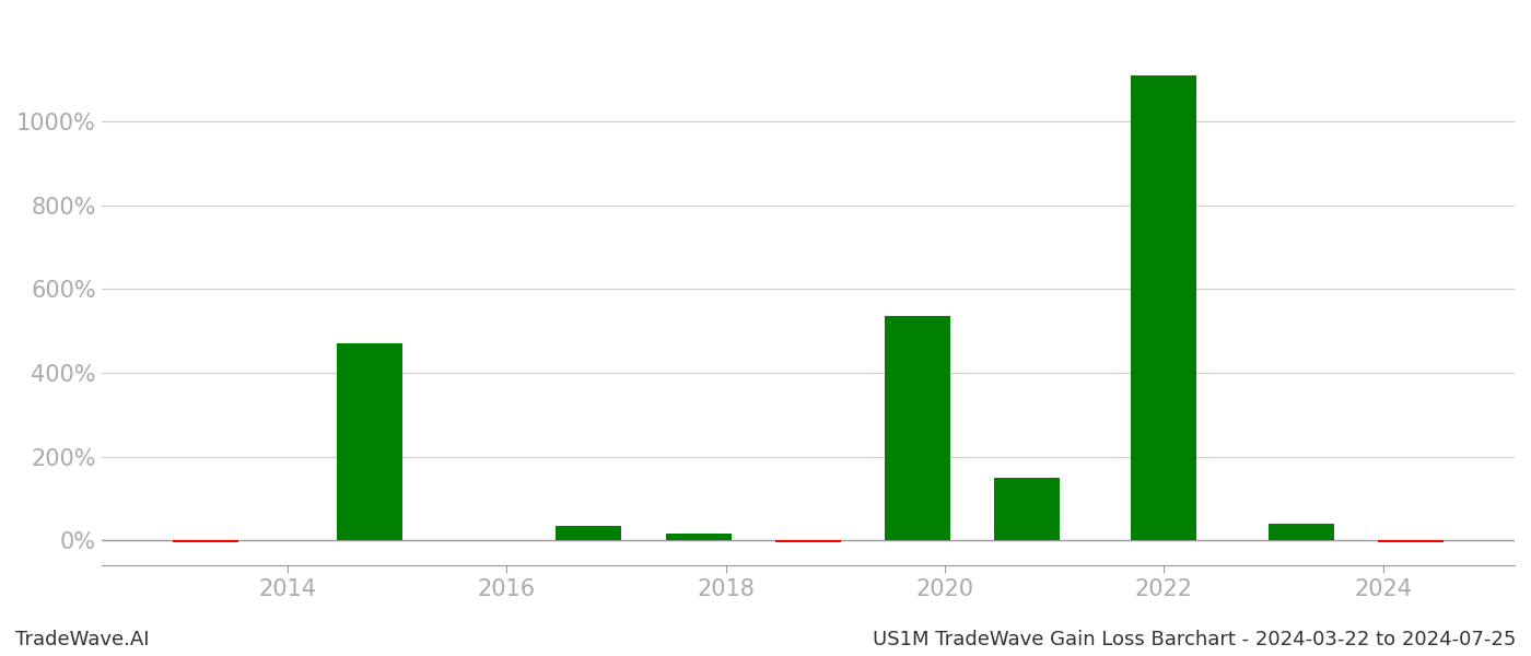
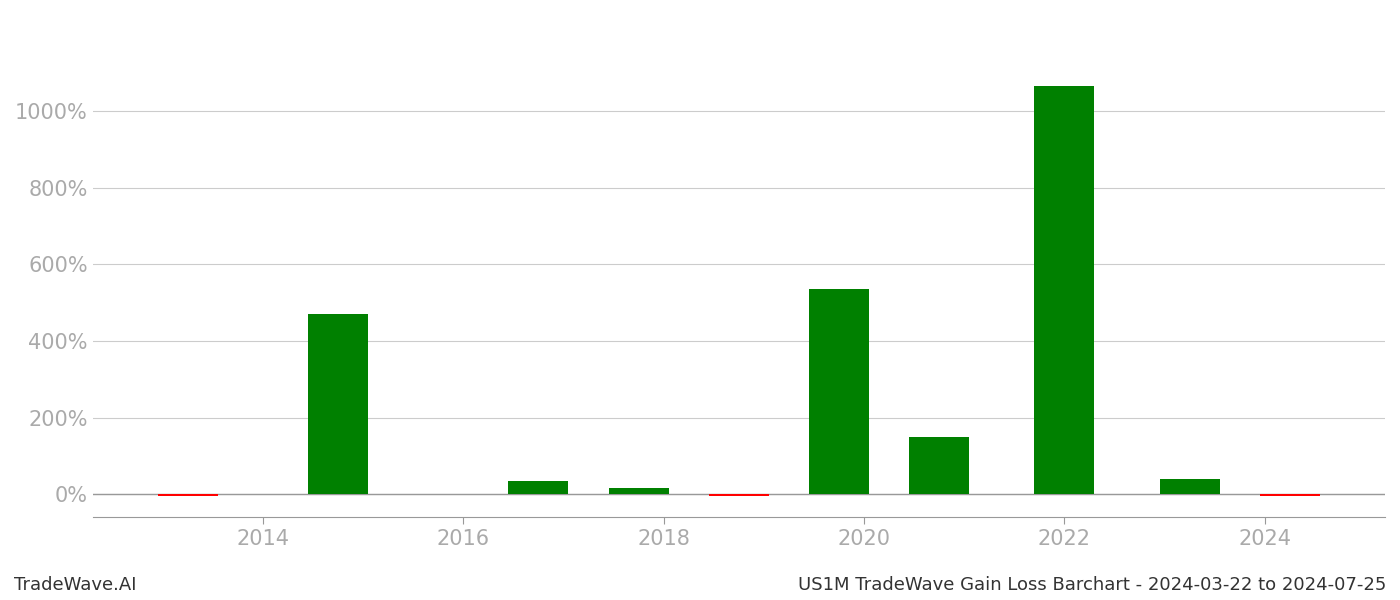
2022: 1110% -> 1065%
